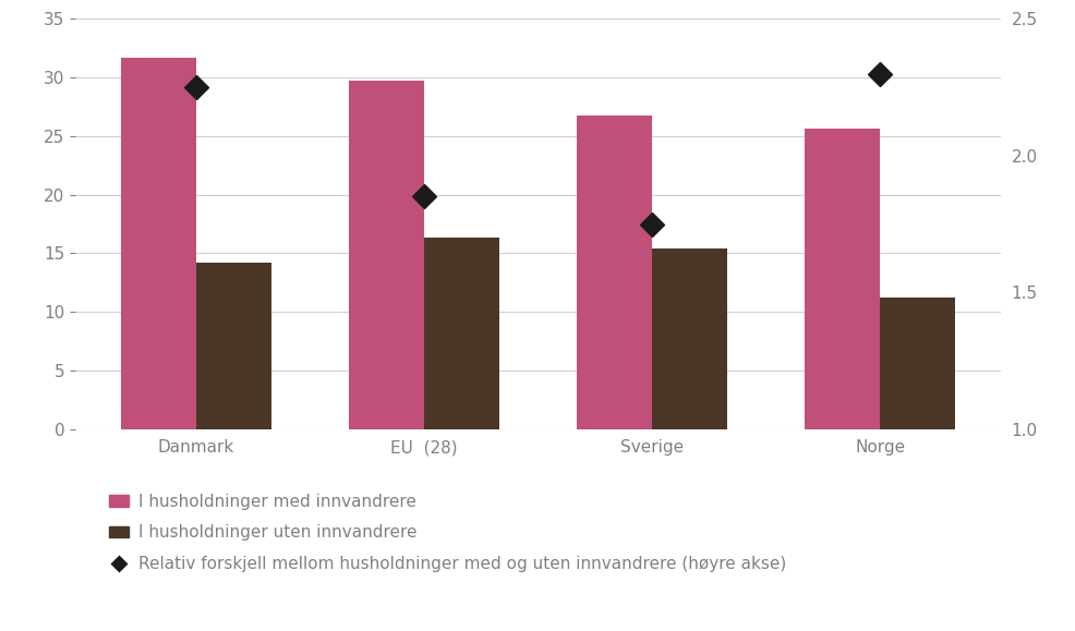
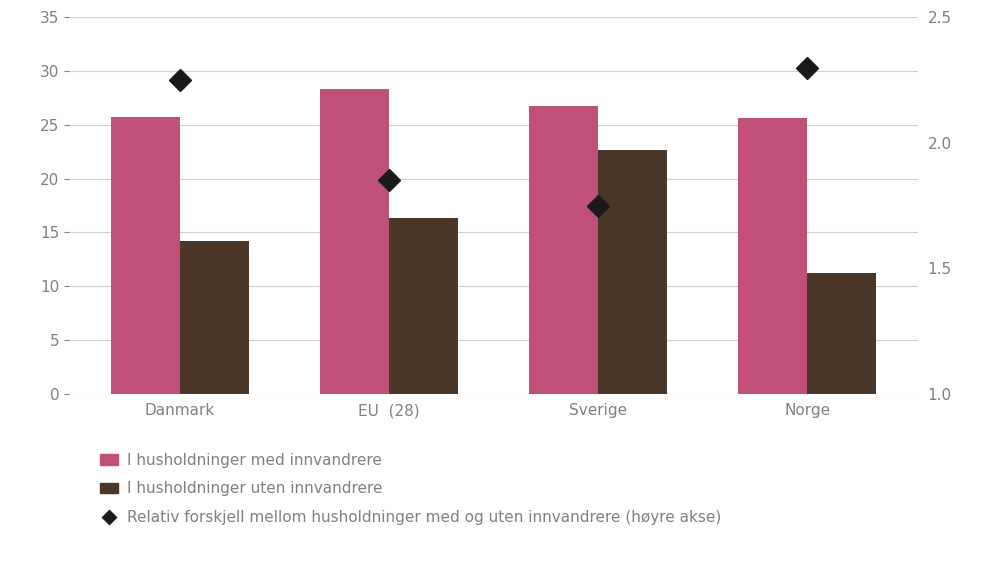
I husholdninger med innvandrere/Danmark: 31.7 -> 25.7
I husholdninger med innvandrere/EU (28): 29.7 -> 28.3
I husholdninger uten innvandrere/Sverige: 15.4 -> 22.7
